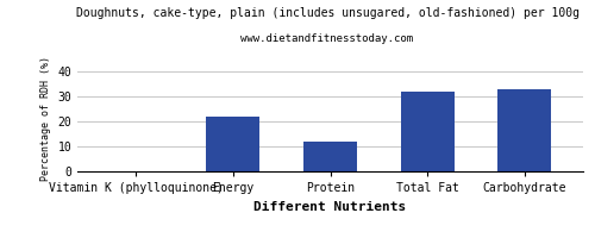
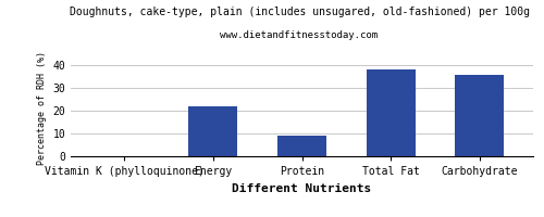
Protein: 12 -> 9
Total Fat: 32 -> 38
Carbohydrate: 33 -> 36
